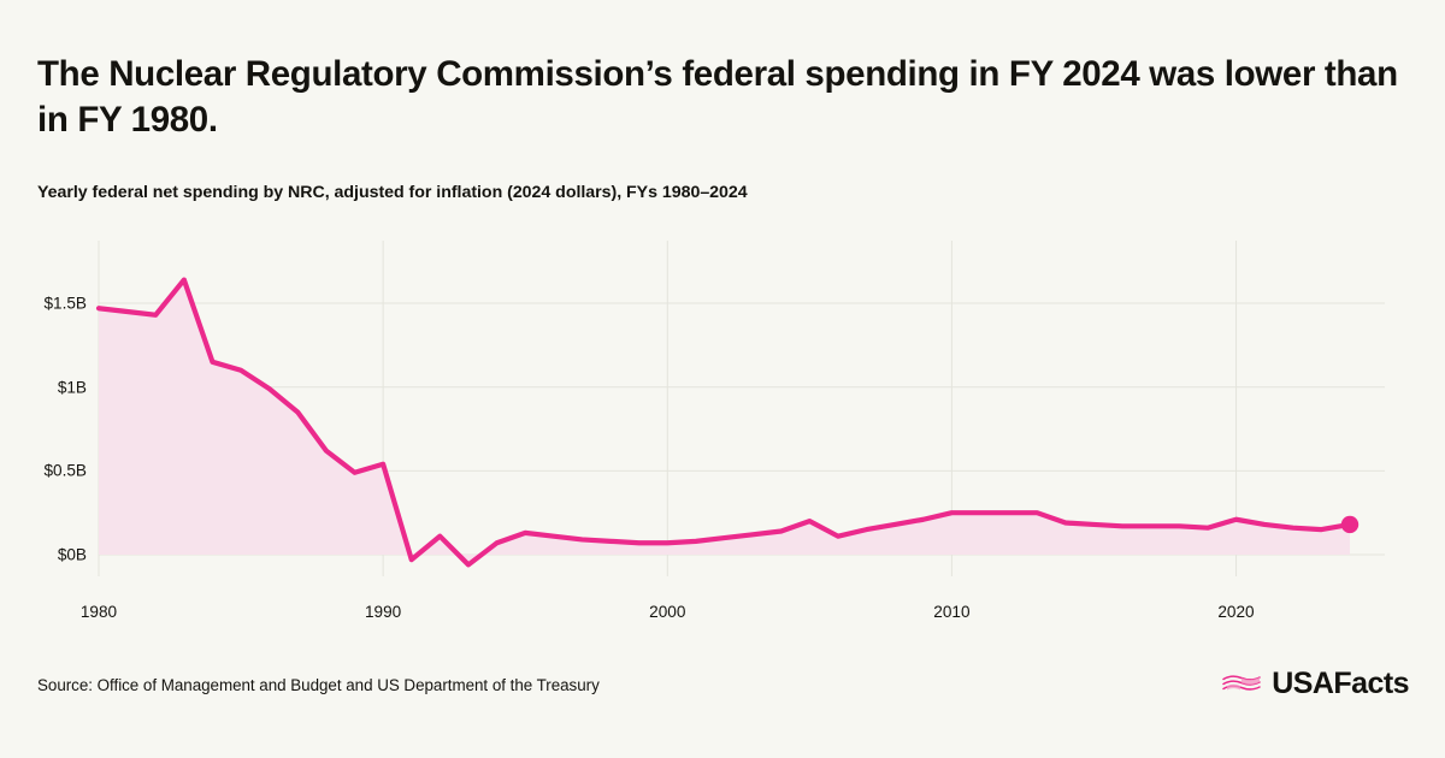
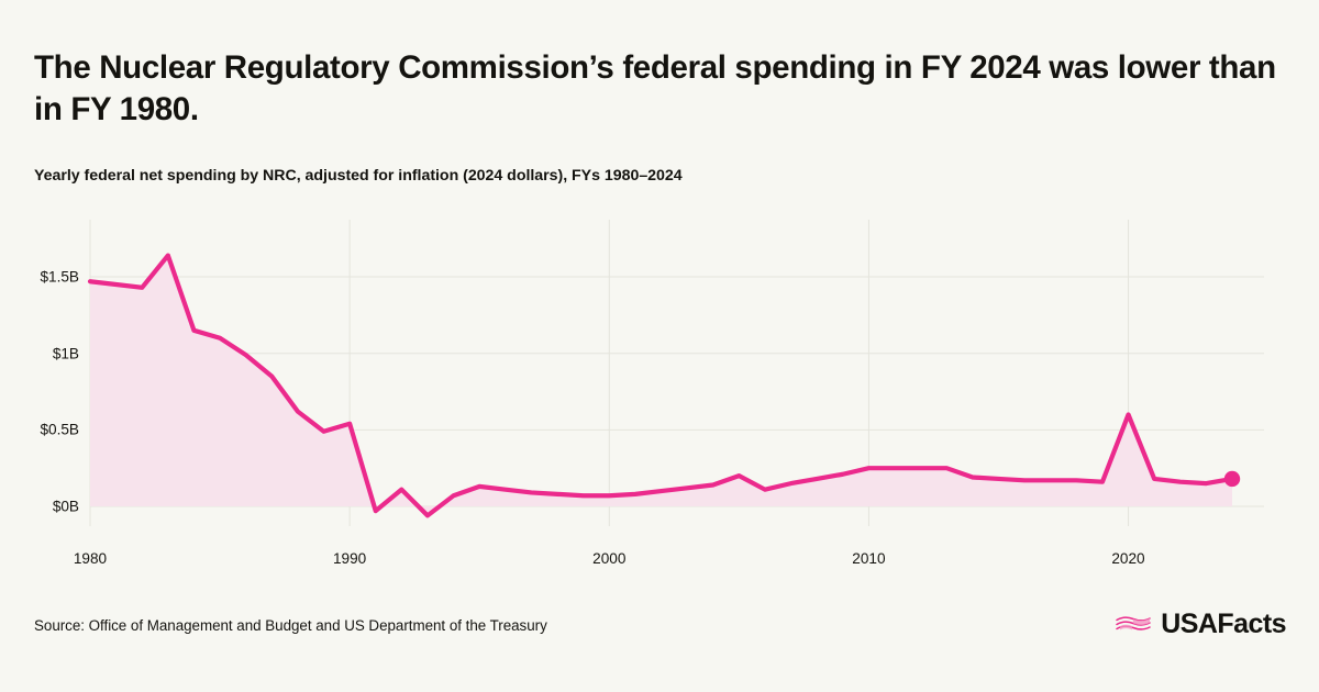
2020: $0.21B -> $0.60B
